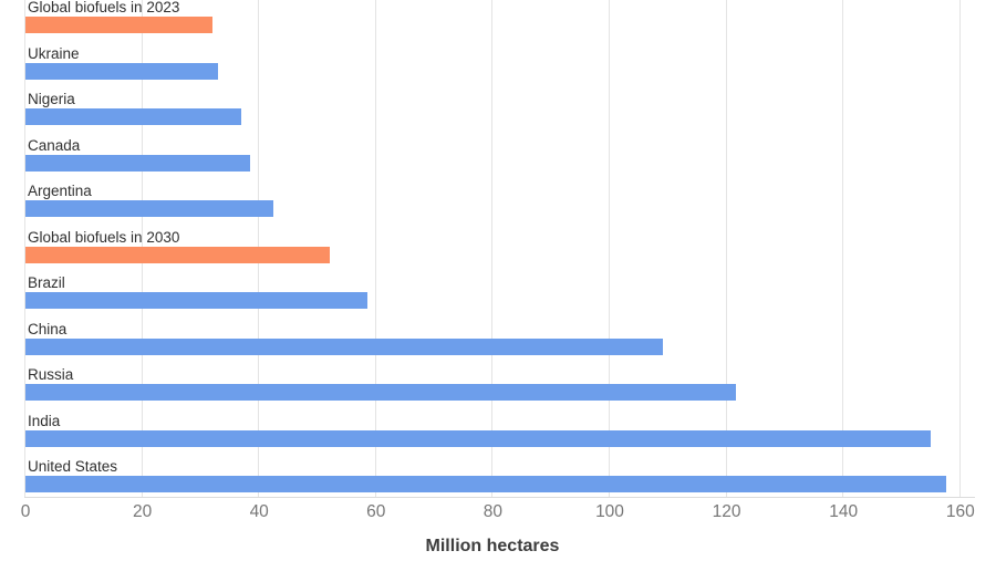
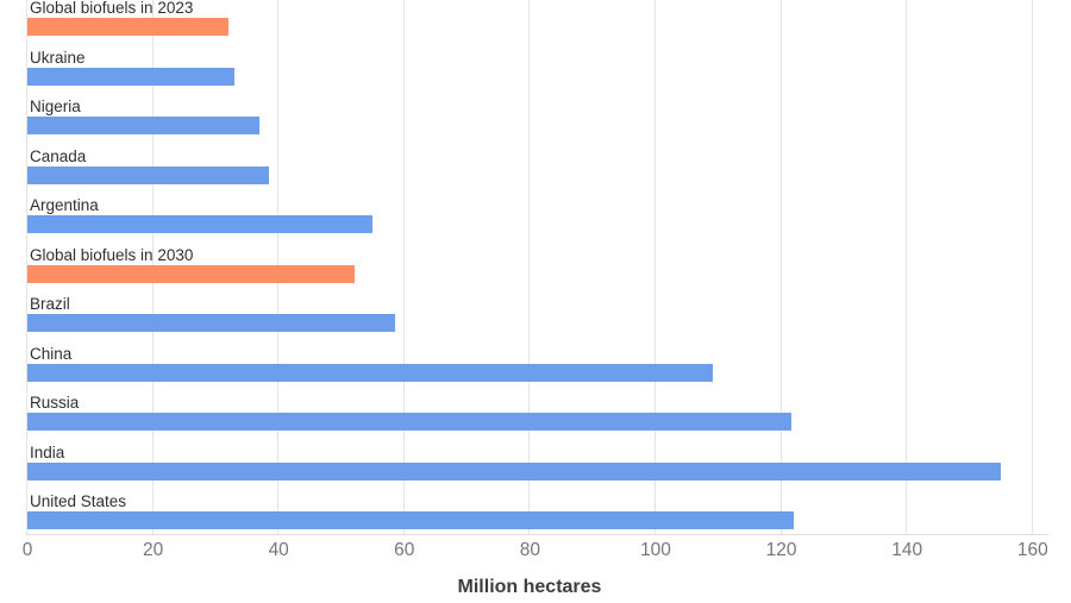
Argentina: 42 -> 55
United States: 158 -> 122
